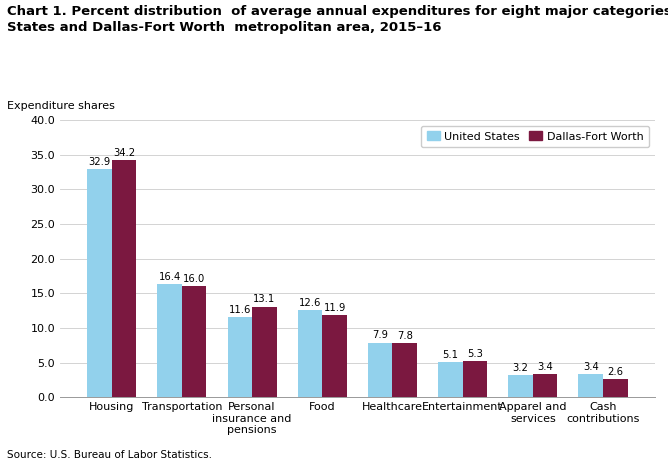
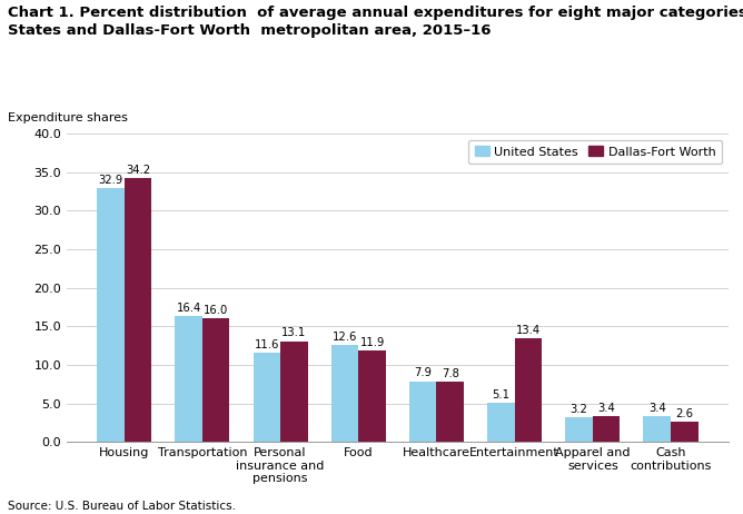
Dallas-Fort Worth/Entertainment: 5.3 -> 13.4
